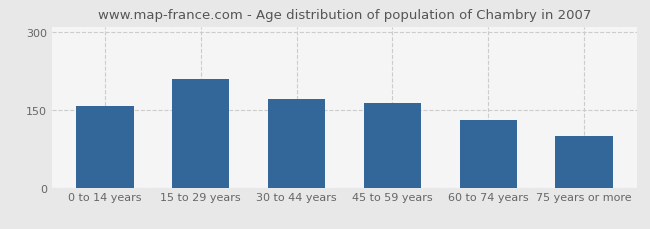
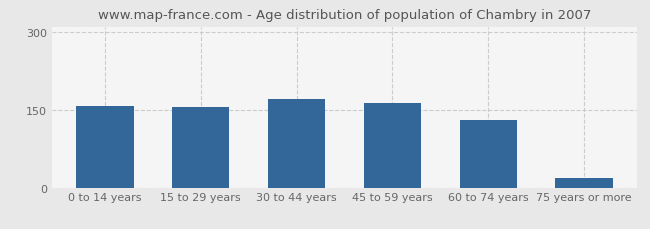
15 to 29 years: 210 -> 156
75 years or more: 100 -> 19
